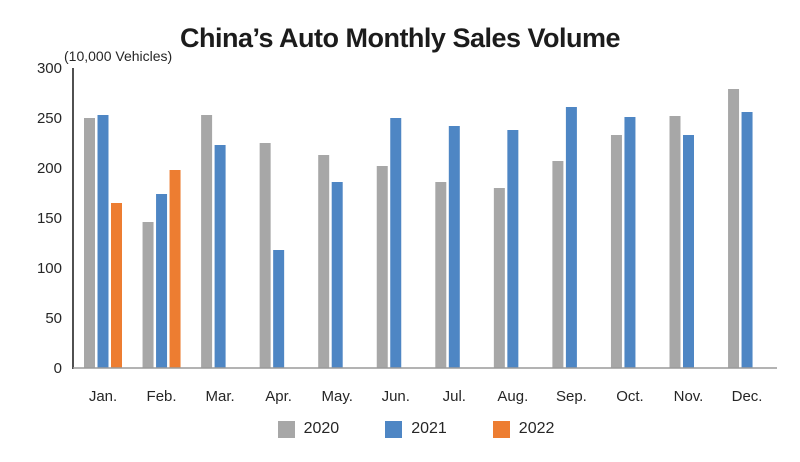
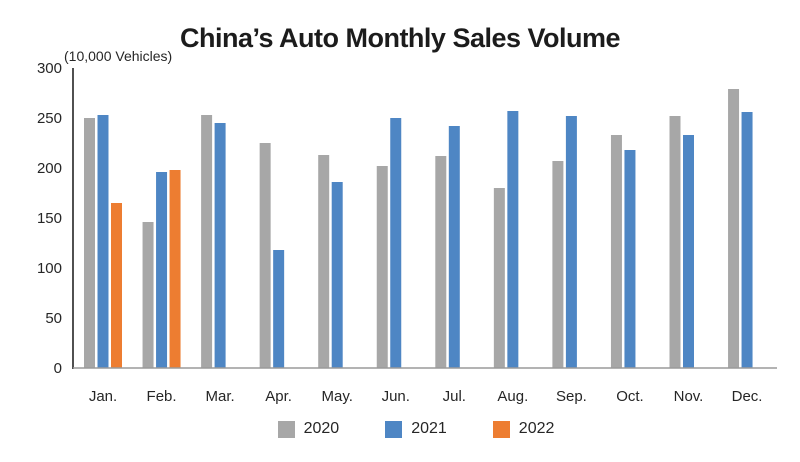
2021/Feb.: 174 -> 196
2021/Mar.: 223 -> 245
2020/Jul.: 186 -> 212
2021/Aug.: 238 -> 257
2021/Sep.: 261 -> 252
2021/Oct.: 251 -> 218
